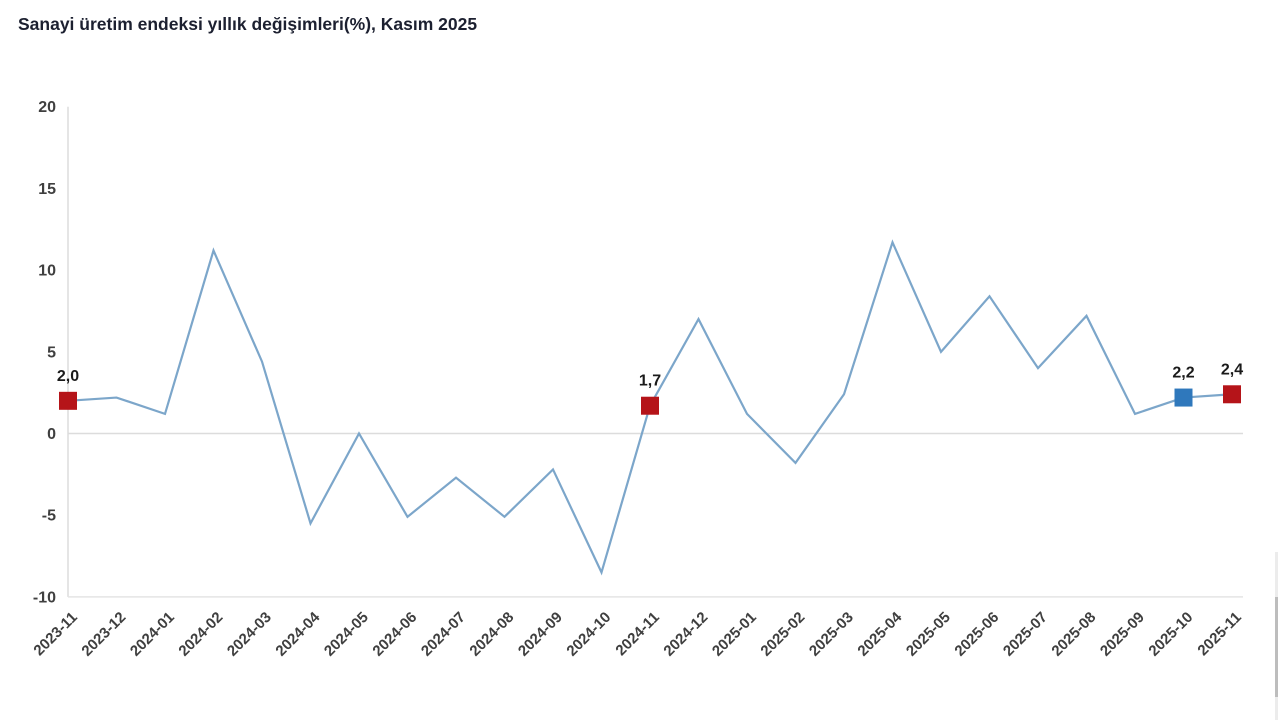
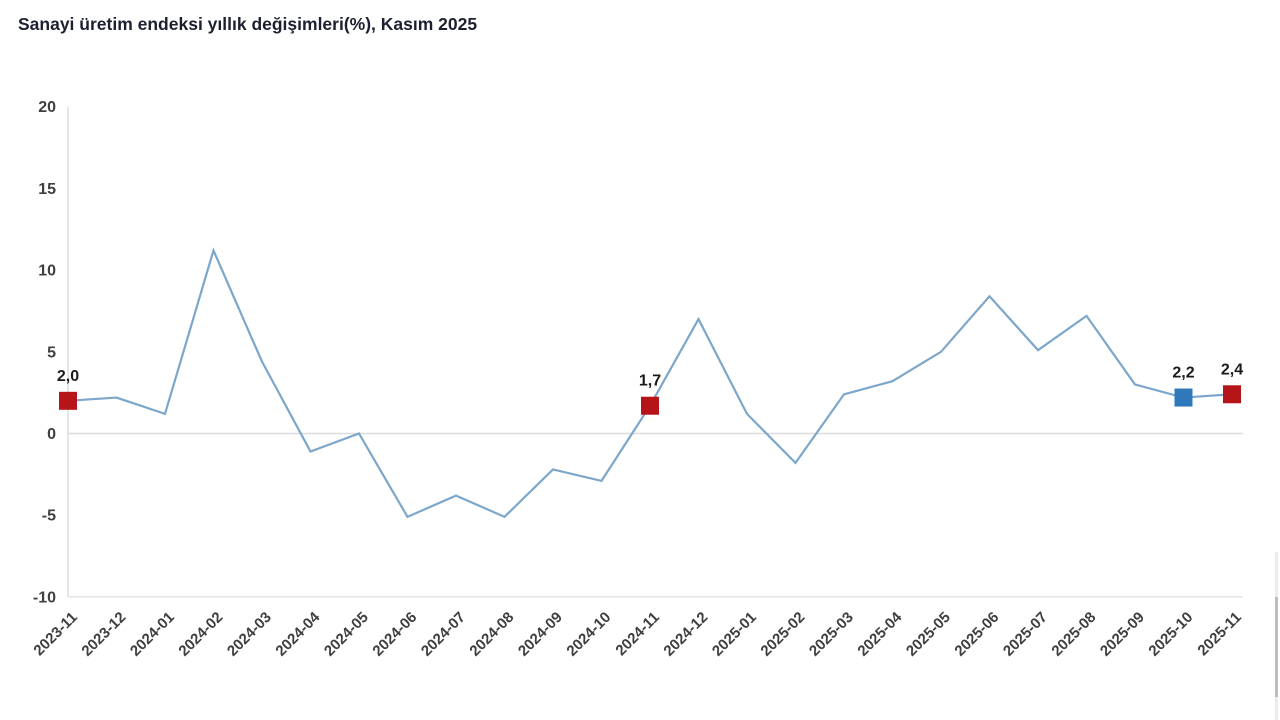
2024-04: -5.5 -> -1.1
2024-07: -2.7 -> -3.8
2024-10: -8.5 -> -2.9
2025-04: 11.7 -> 3.2
2025-07: 4.0 -> 5.1
2025-09: 1.2 -> 3.0
